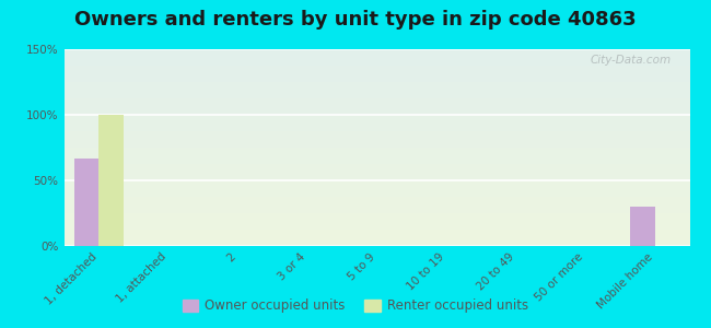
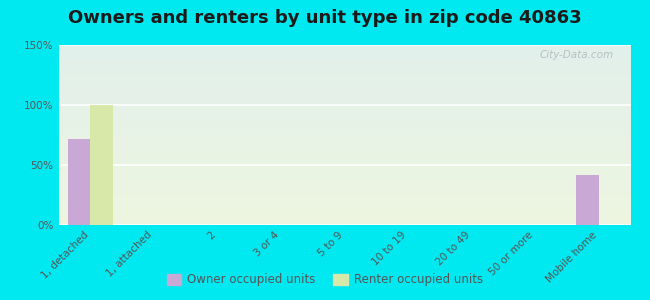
Owner occupied units/1, detached: 67% -> 72%
Owner occupied units/Mobile home: 30% -> 42%
